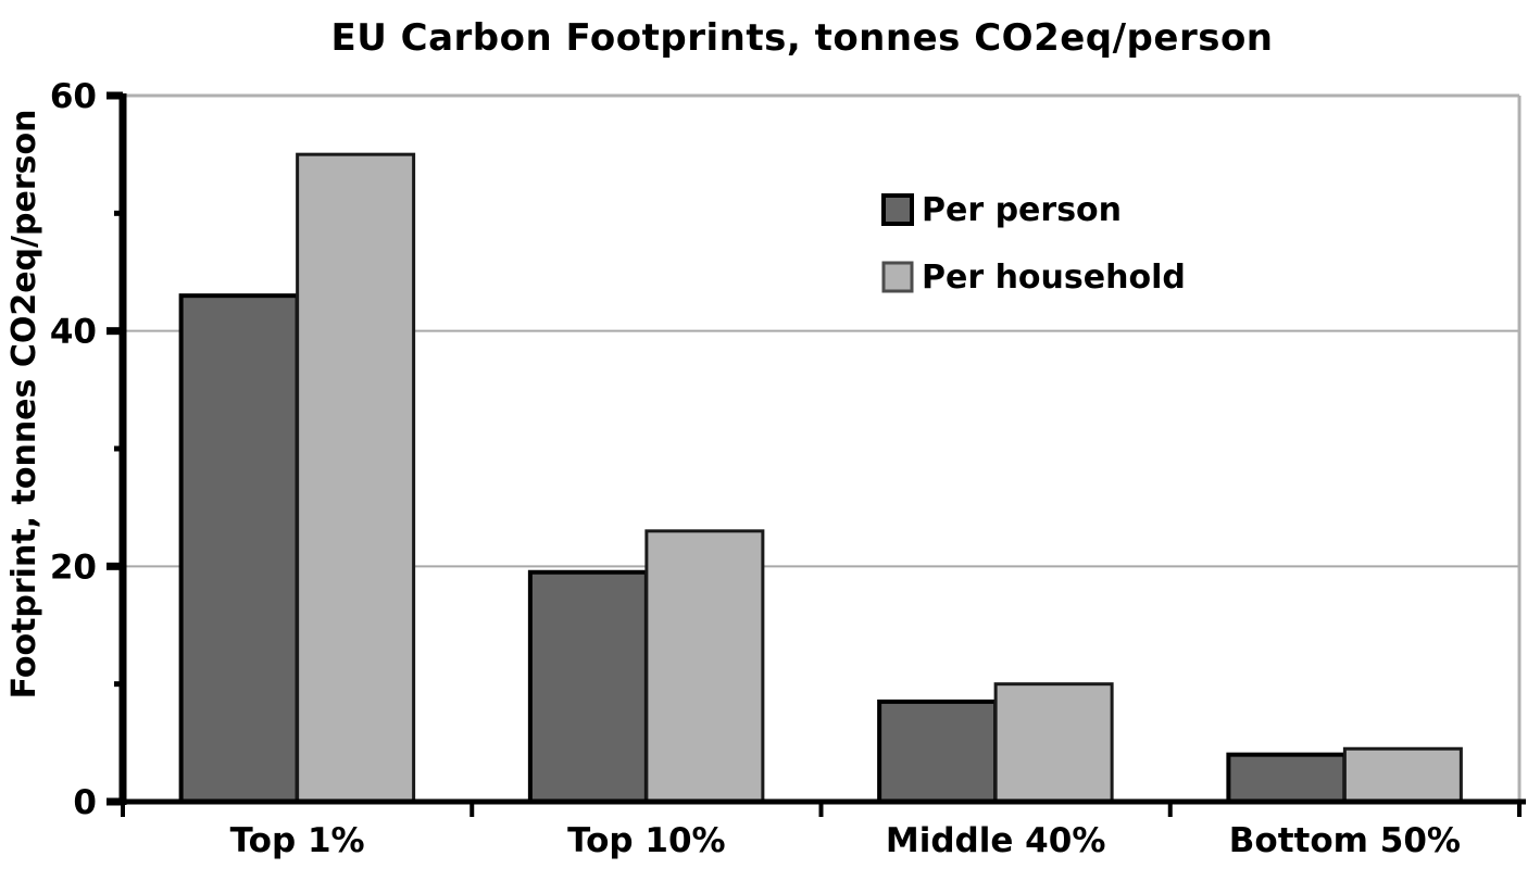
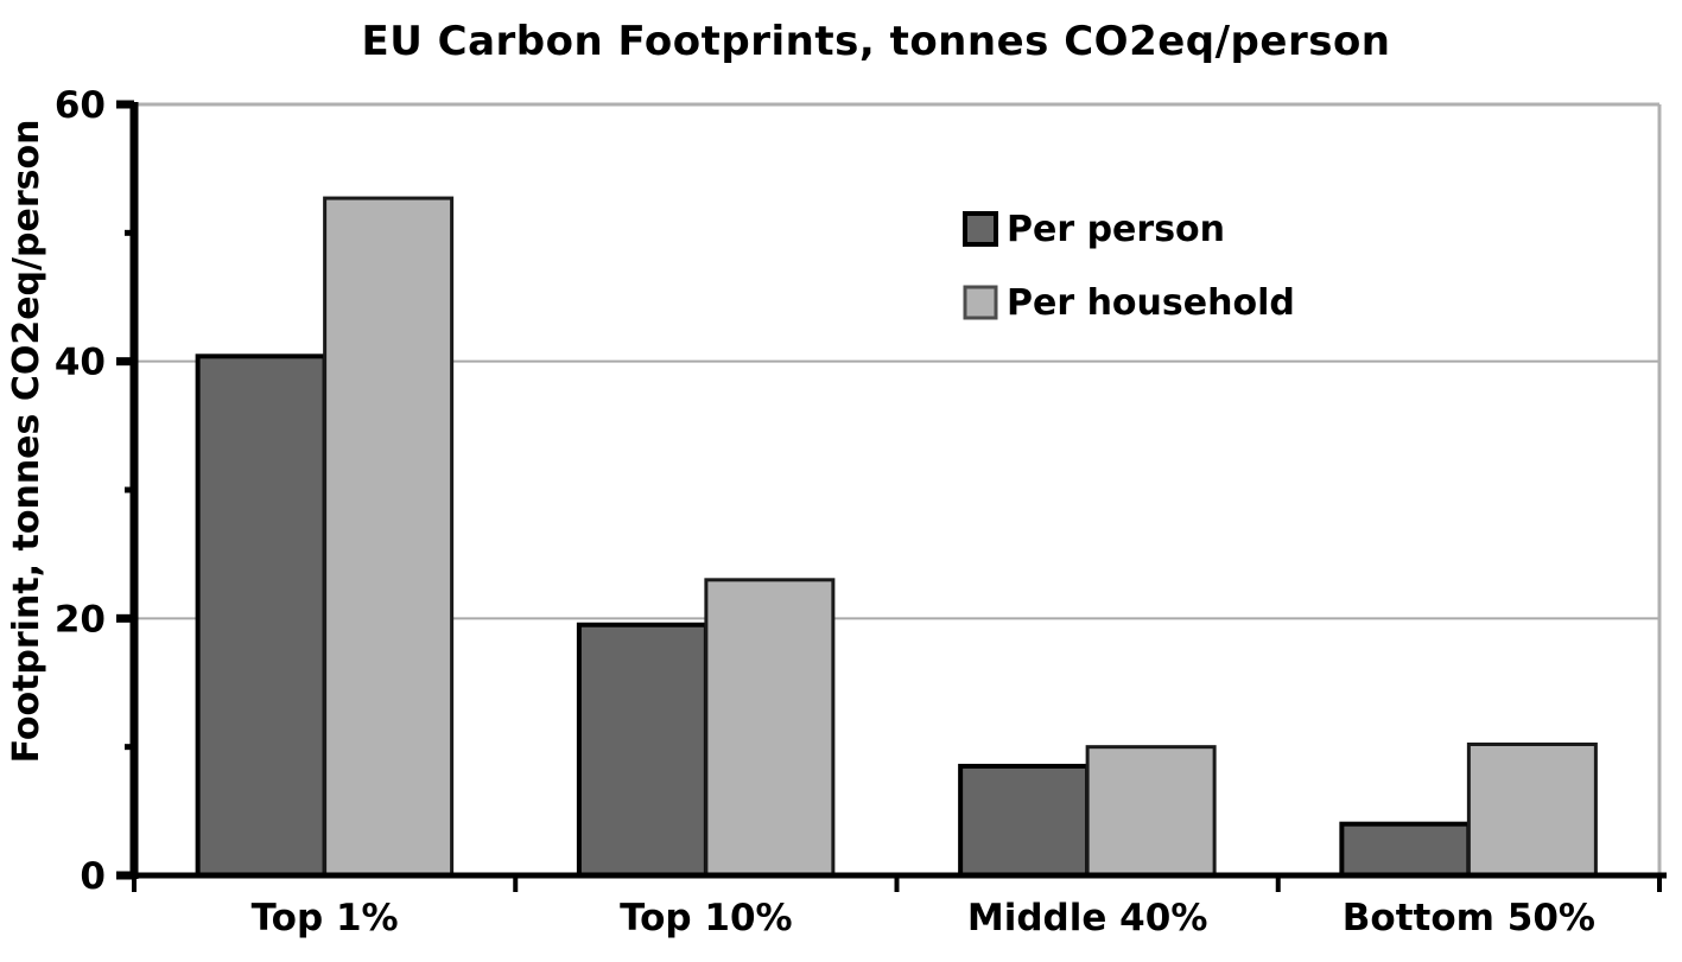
Per person/Top 1%: 43.0 -> 40.4
Per household/Top 1%: 55.0 -> 52.7
Per household/Bottom 50%: 4.5 -> 10.2
